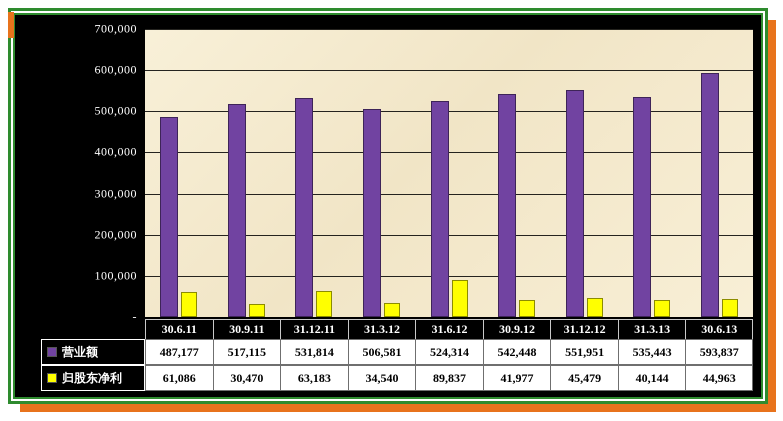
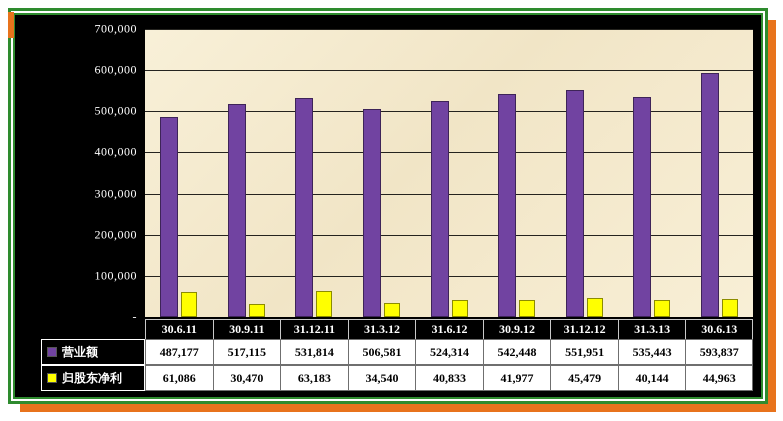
归股东净利/31.6.12: 89,837 -> 40,833
